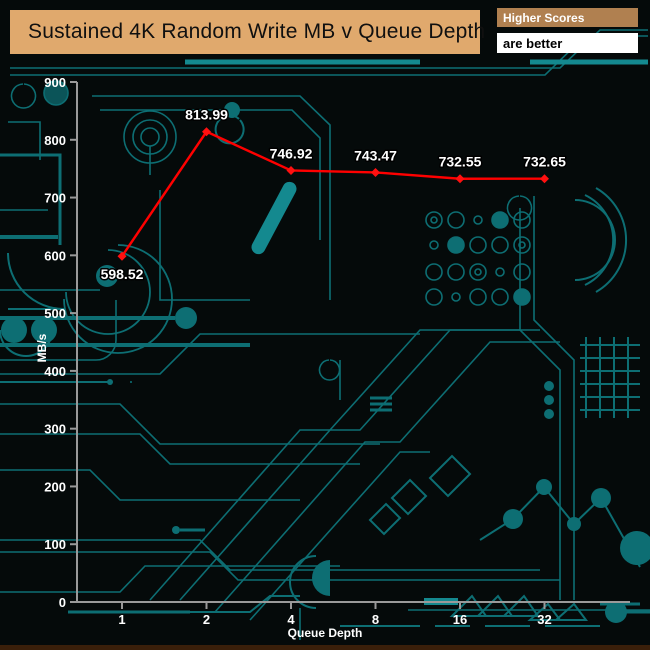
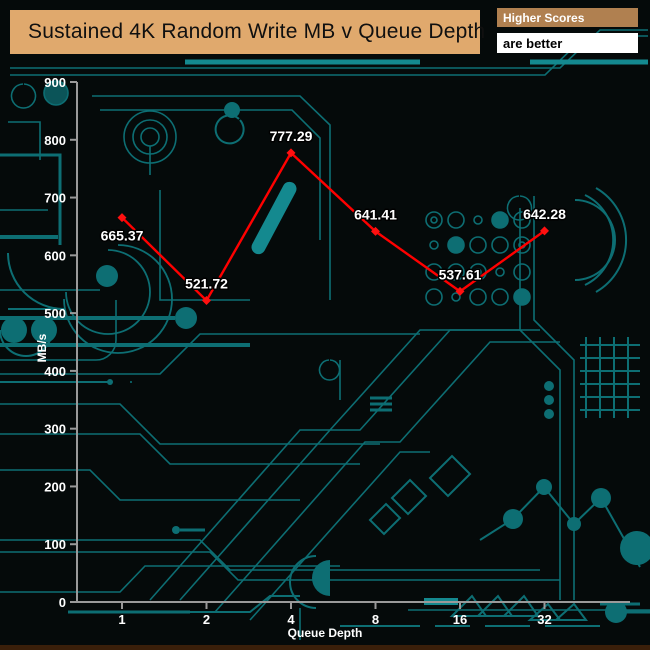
1: 598.52 -> 665.37
2: 813.99 -> 521.72
4: 746.92 -> 777.29
8: 743.47 -> 641.41
16: 732.55 -> 537.61
32: 732.65 -> 642.28
